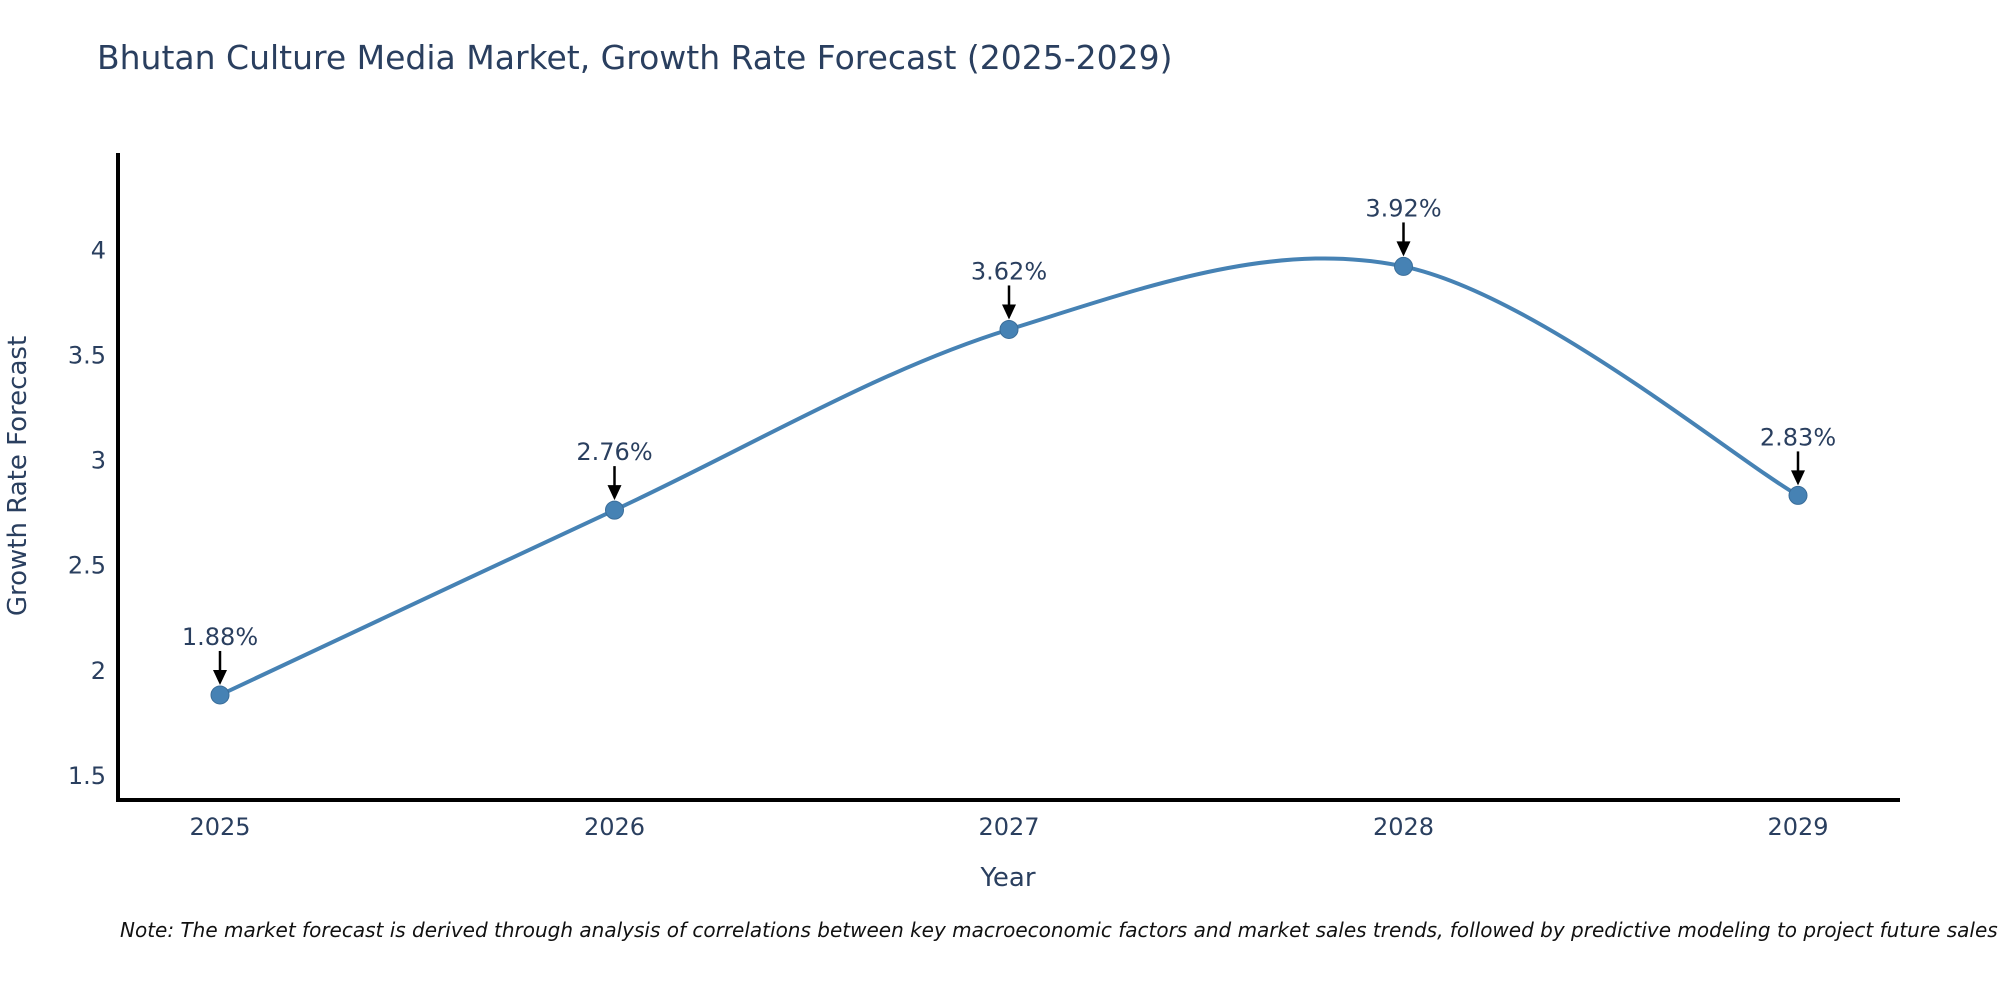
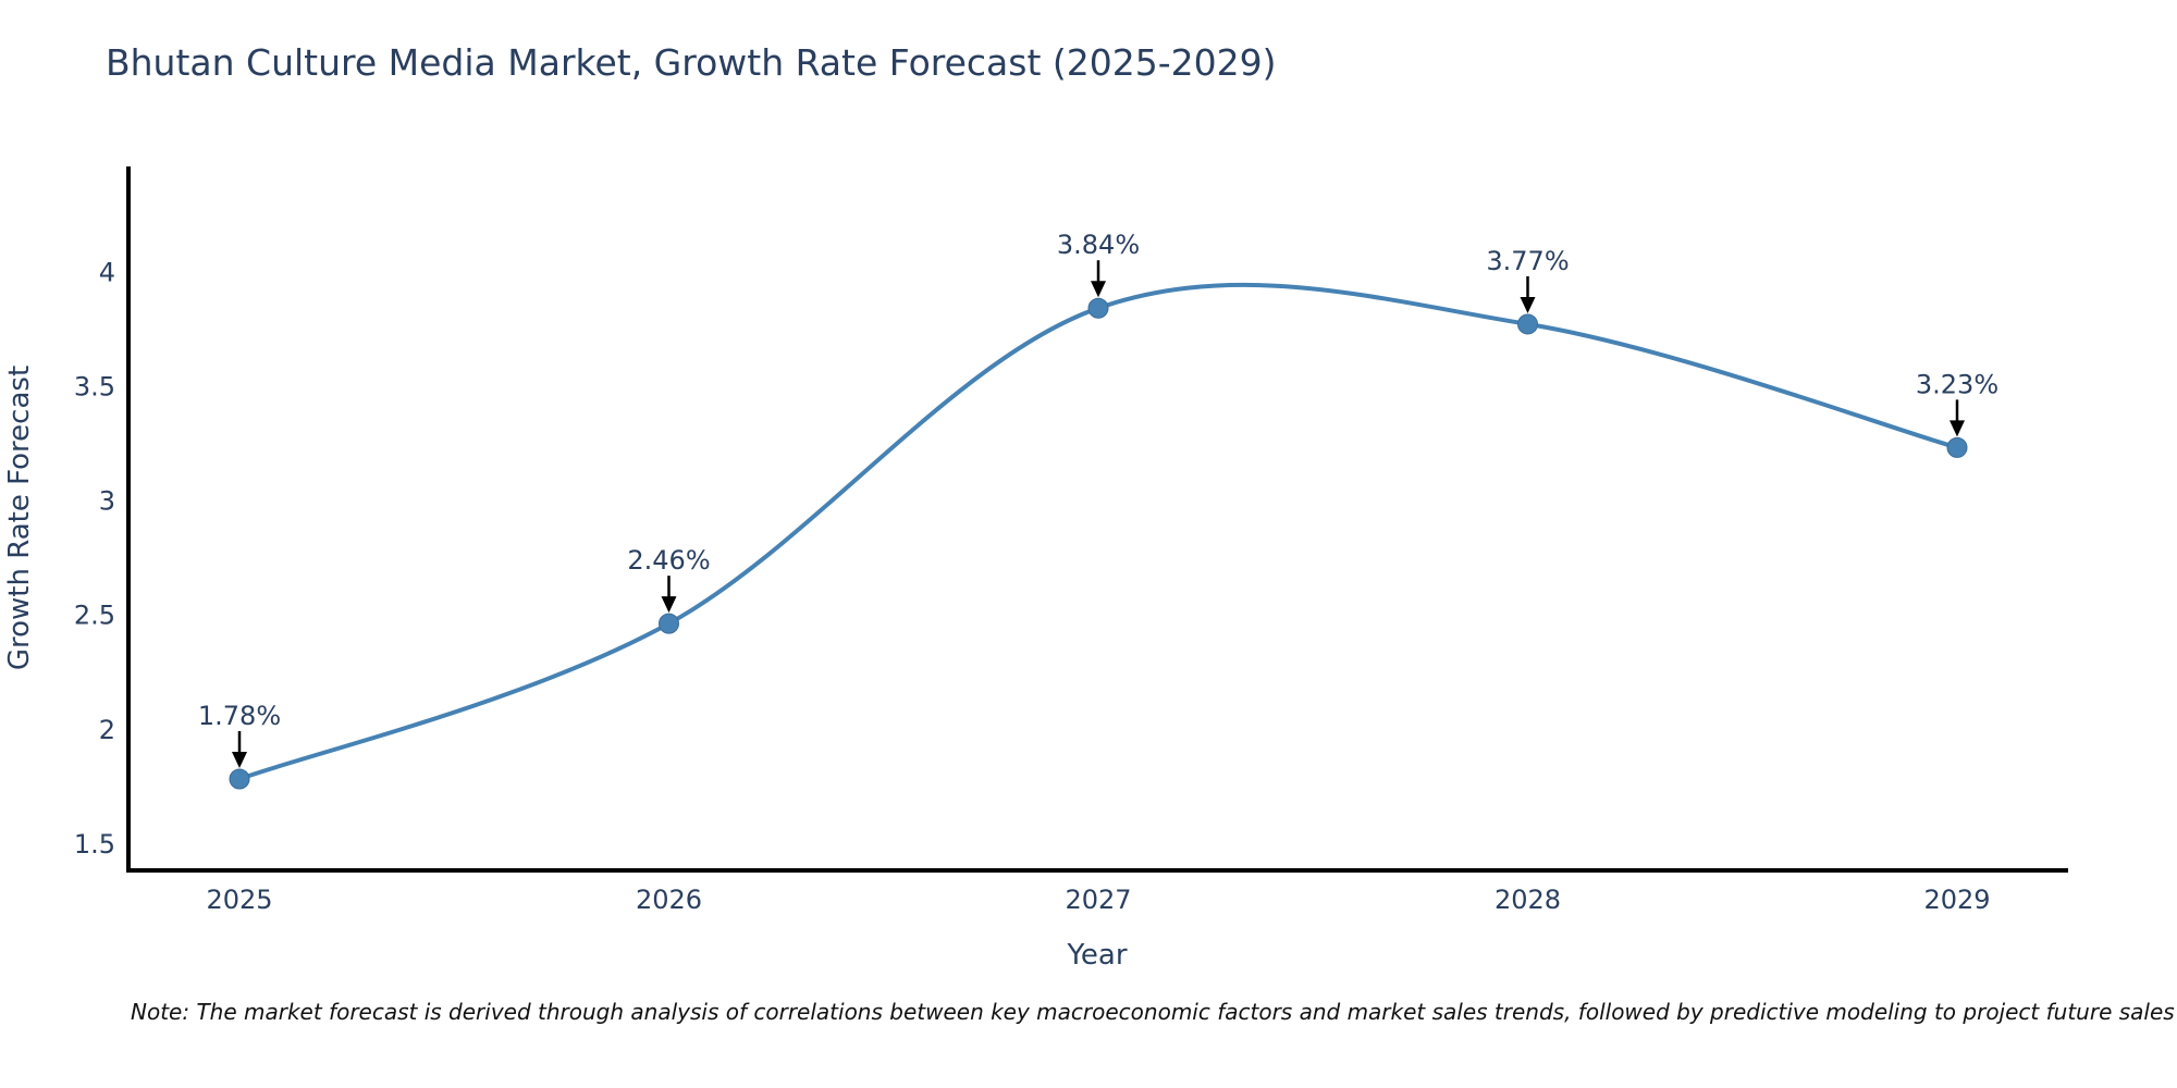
2025: 1.88% -> 1.78%
2026: 2.76% -> 2.46%
2027: 3.62% -> 3.84%
2028: 3.92% -> 3.77%
2029: 2.83% -> 3.23%
